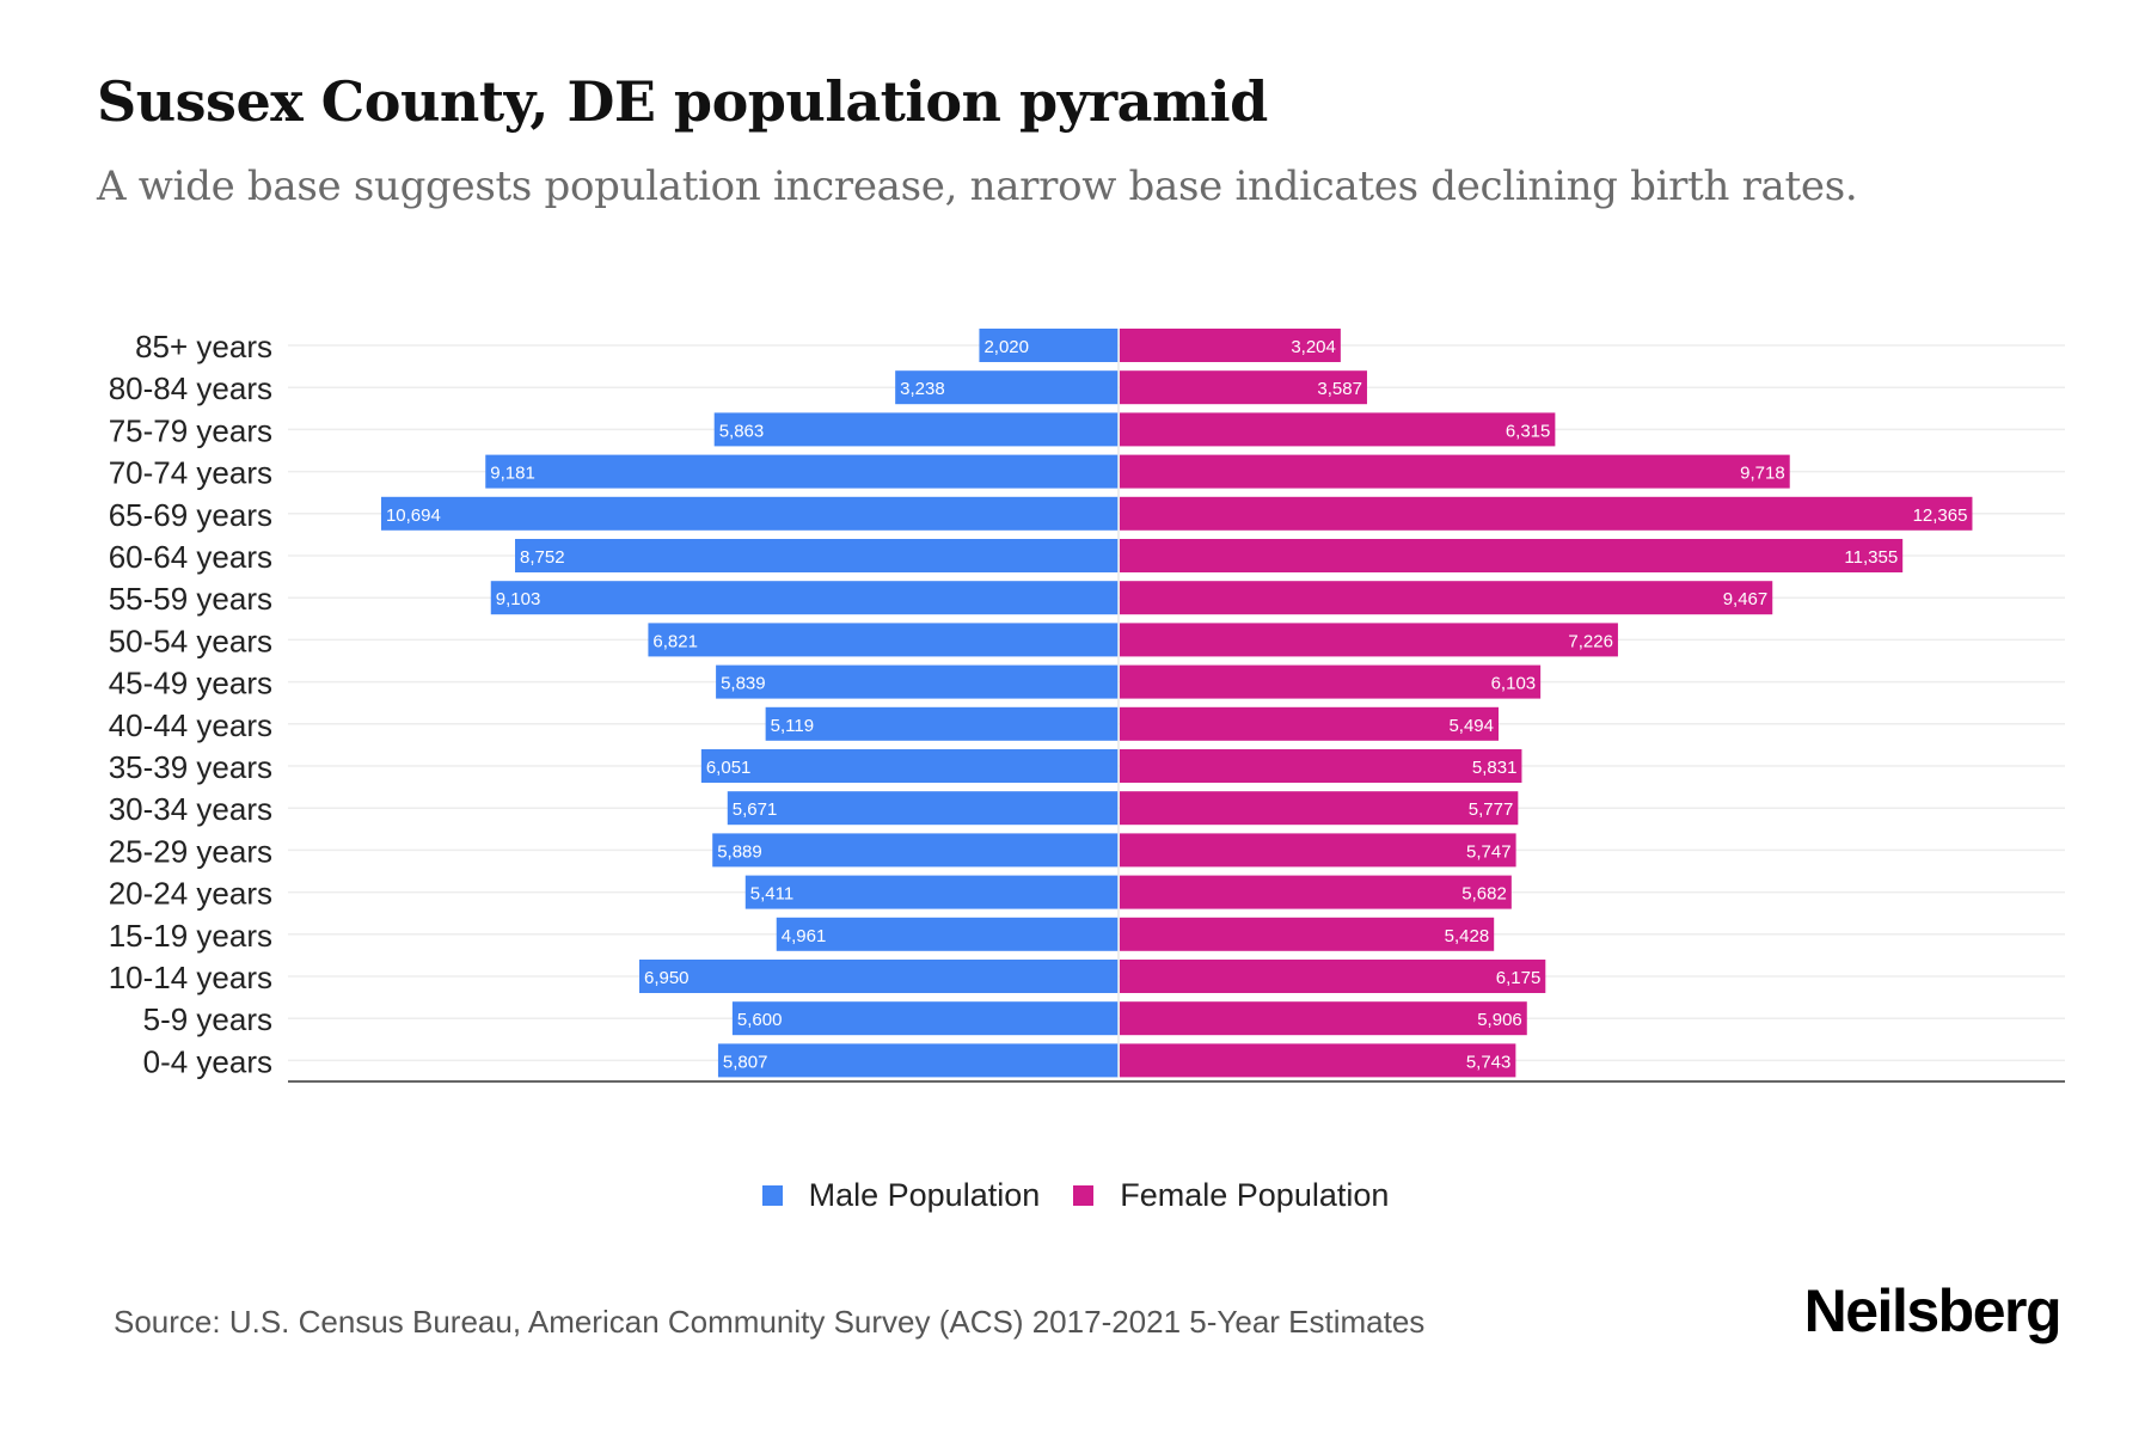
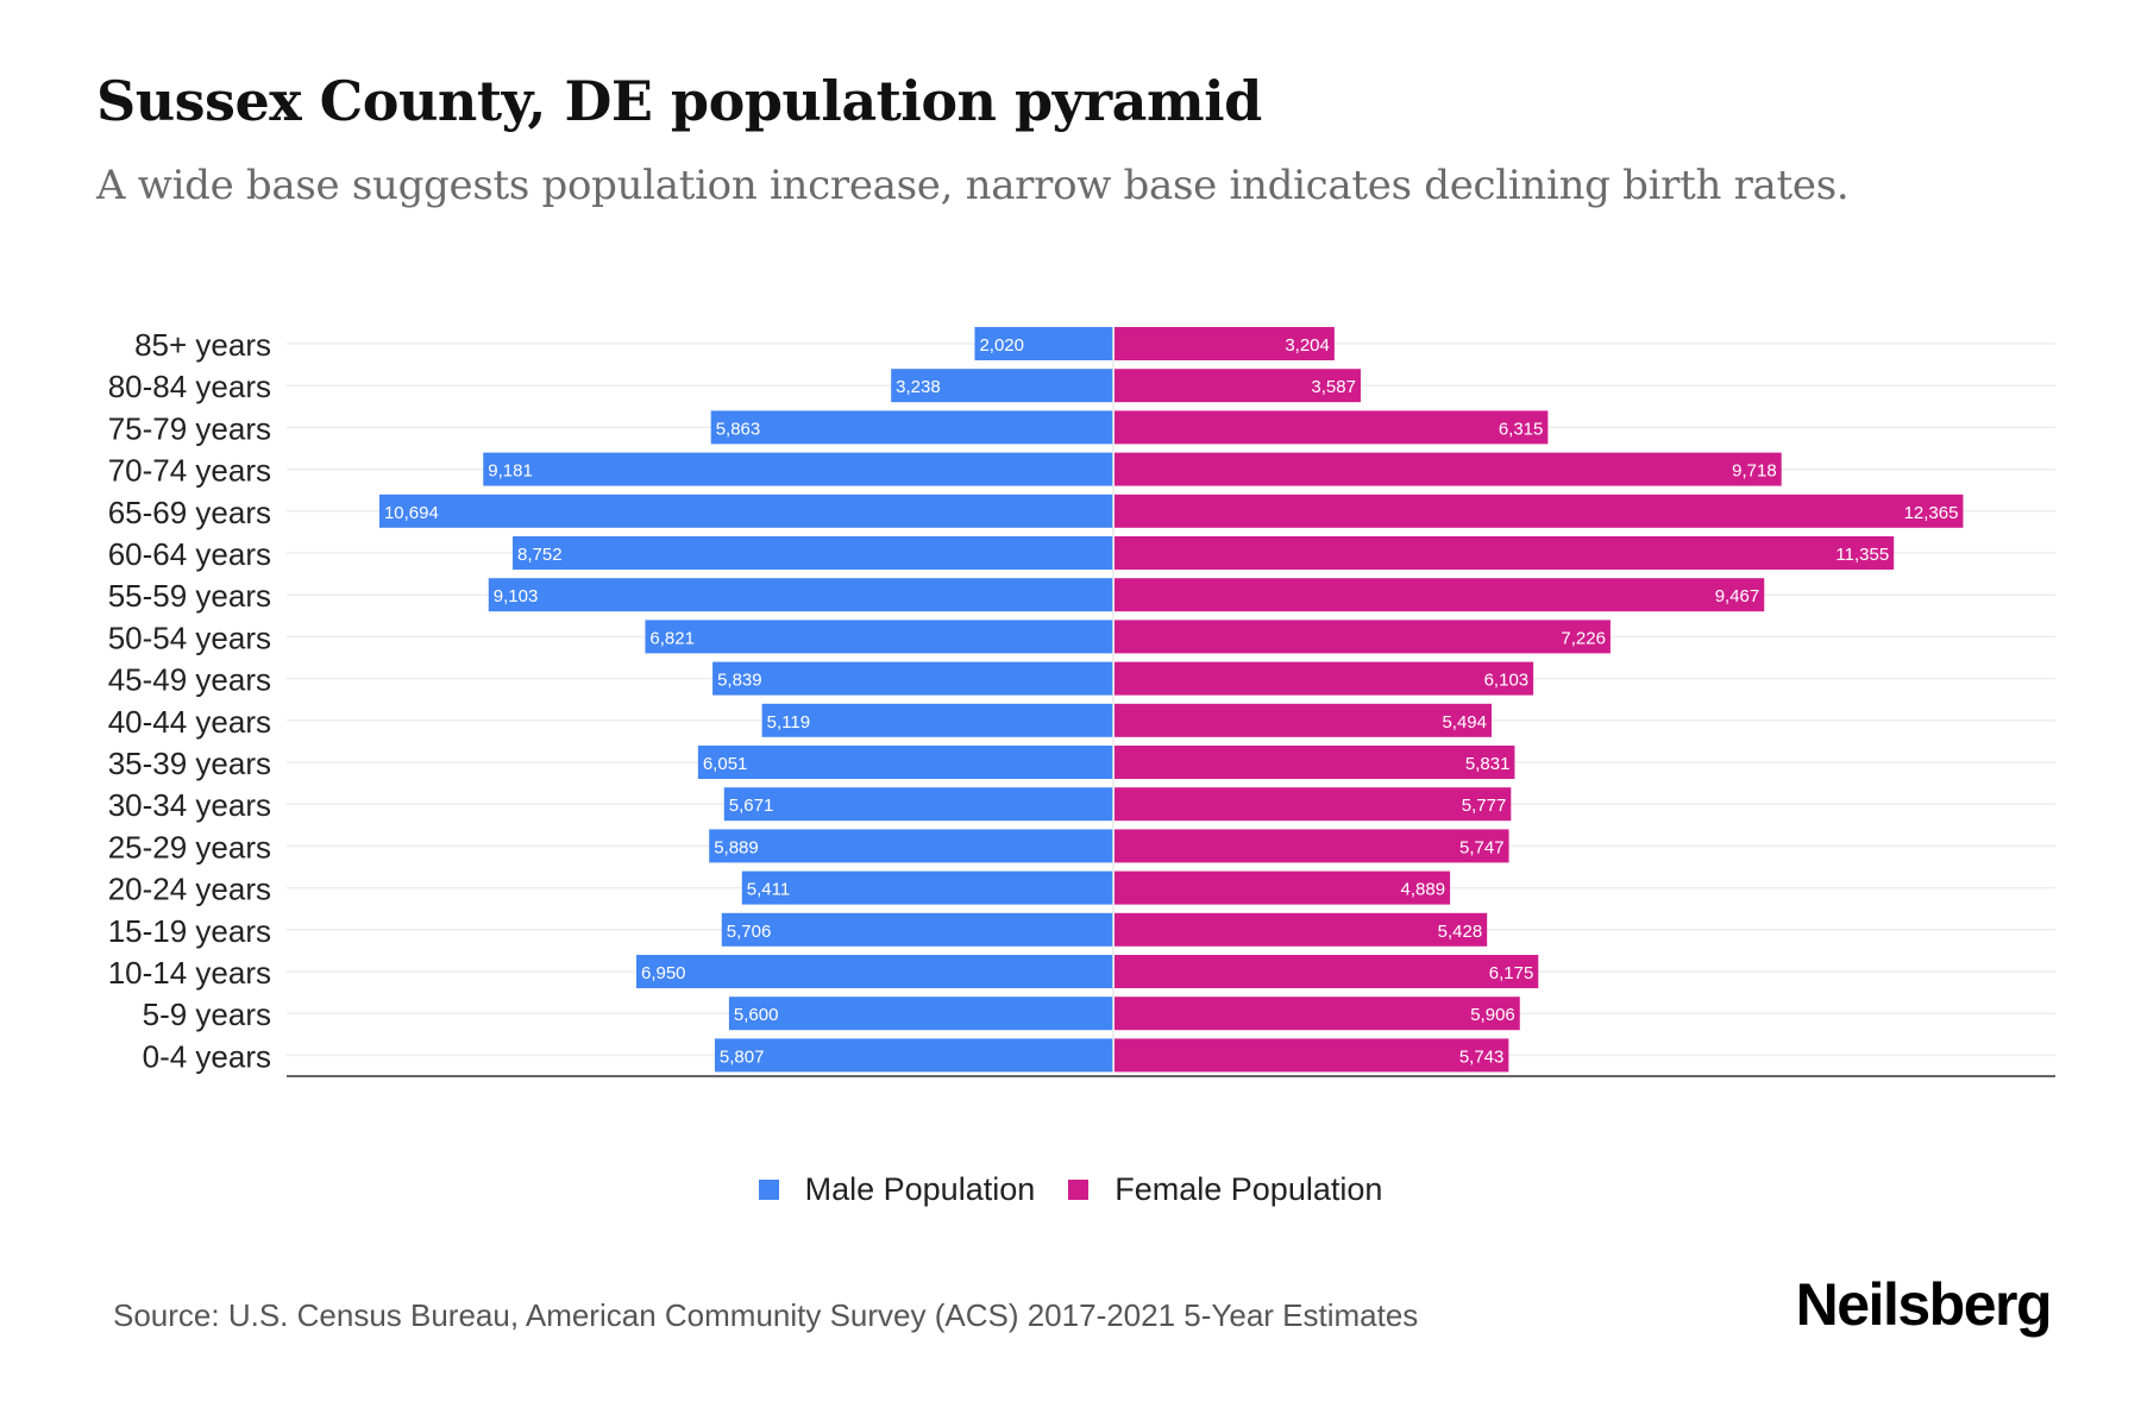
Female Population/20-24 years: 5,682 -> 4,889
Male Population/15-19 years: 4,961 -> 5,706
